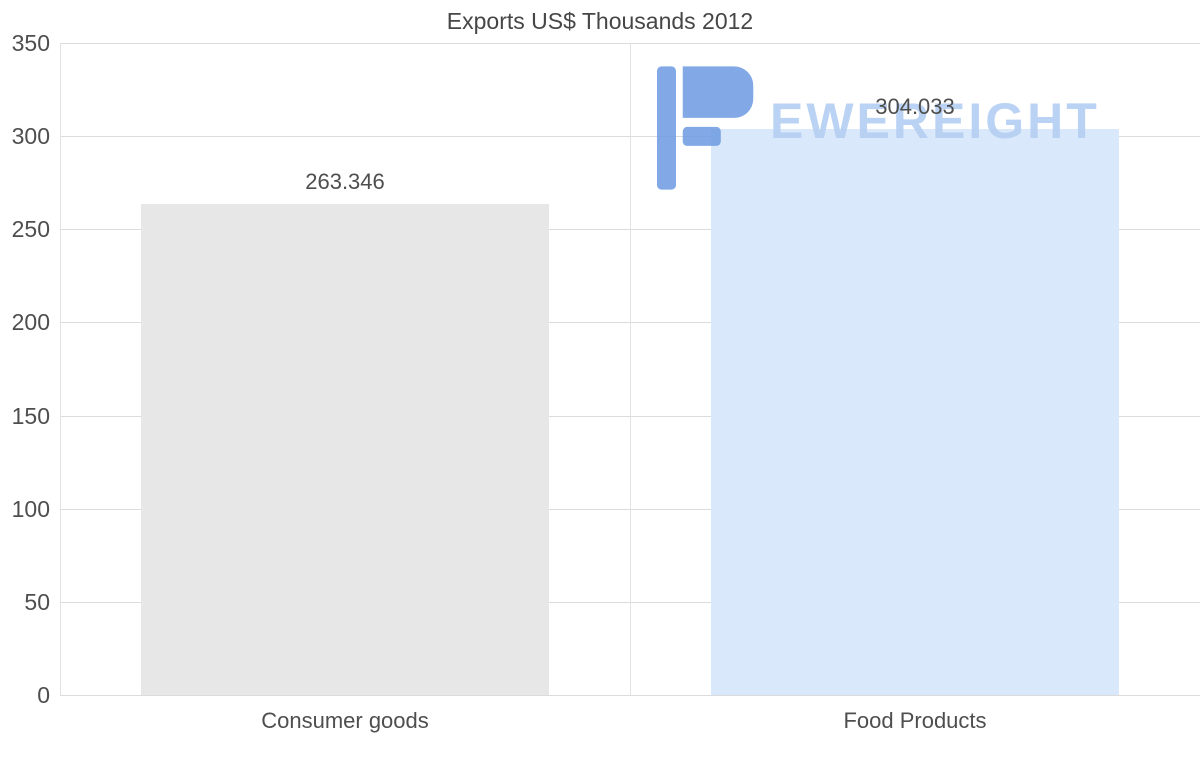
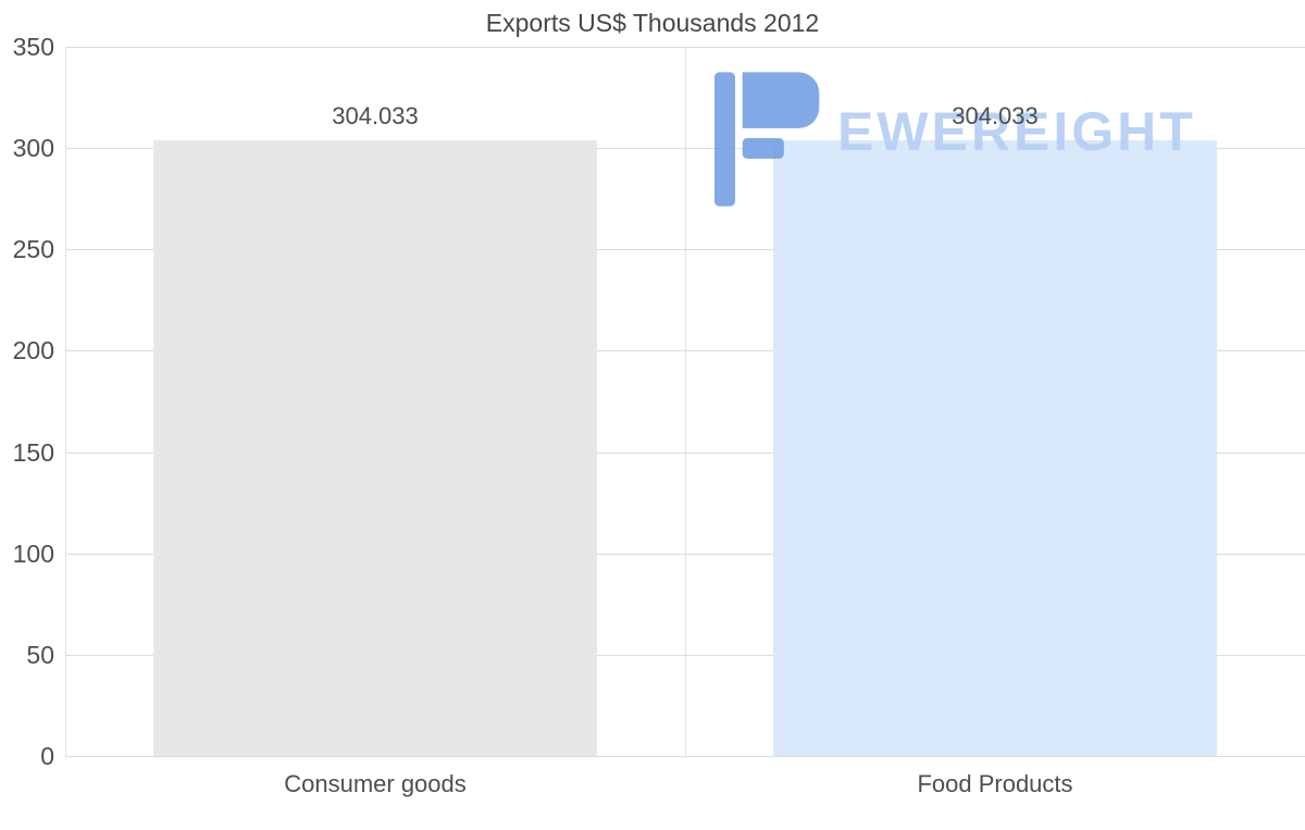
Consumer goods: 263.346 -> 304.033
